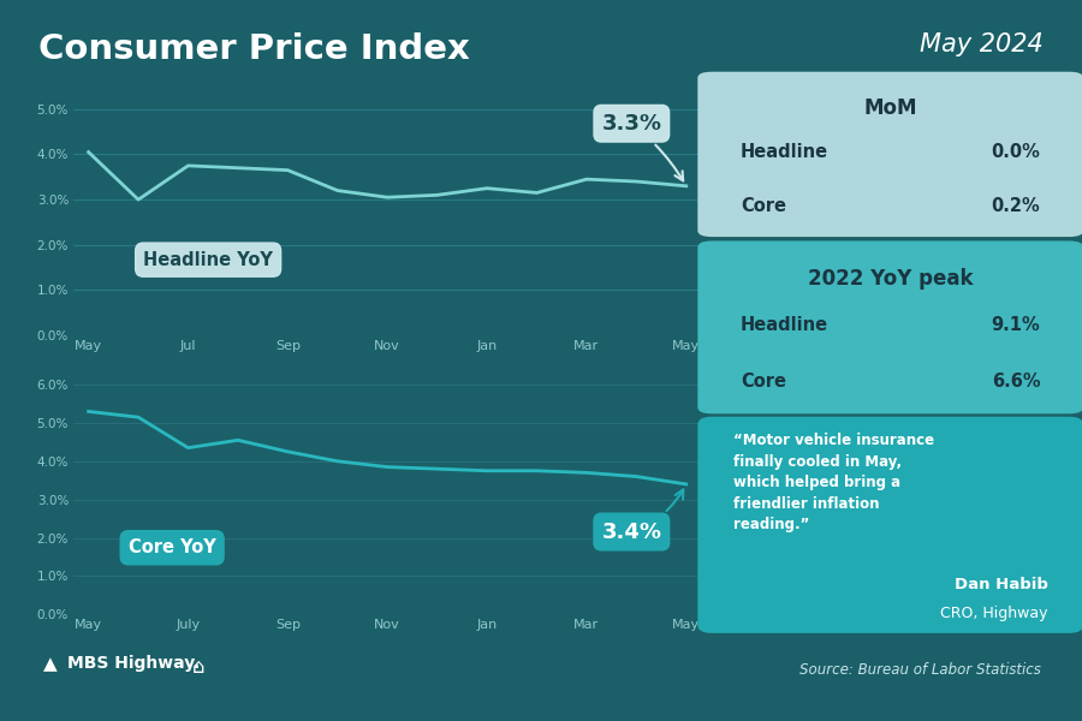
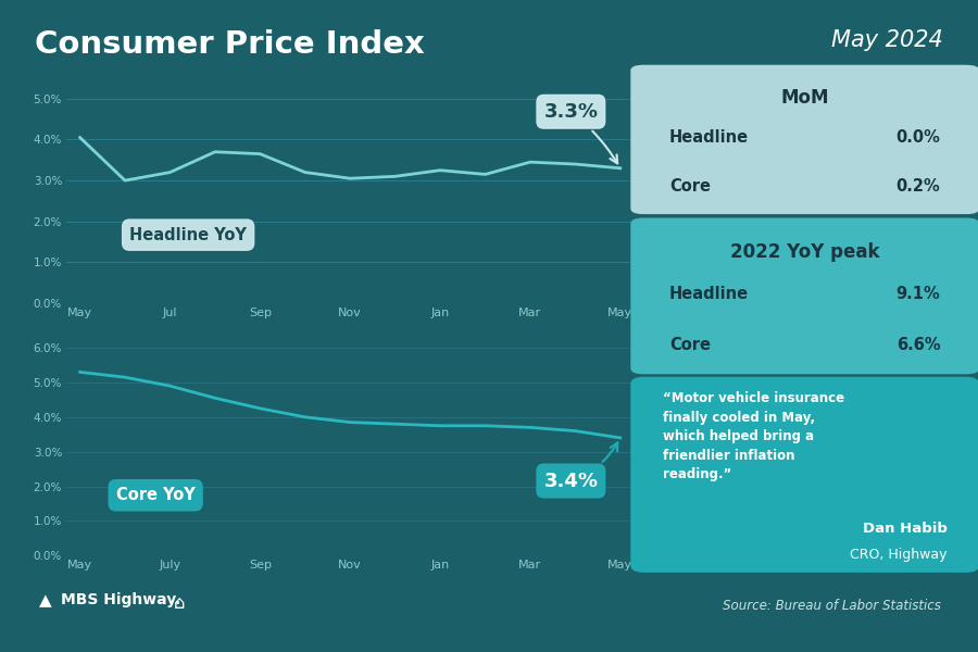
Jul: 3.75% -> 3.20%
July: 4.35% -> 4.90%
